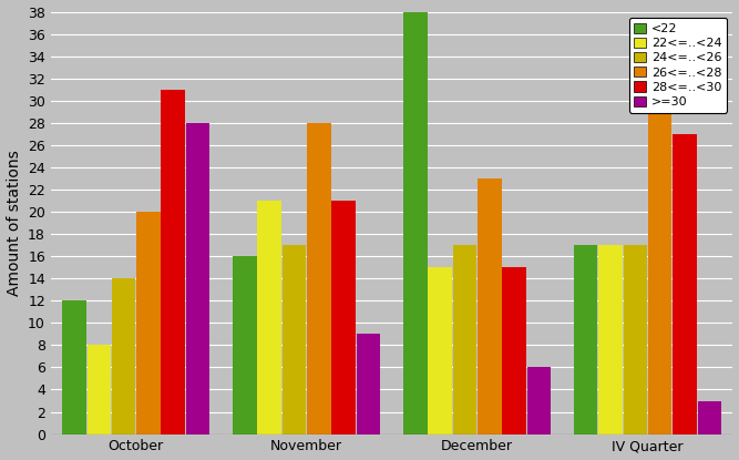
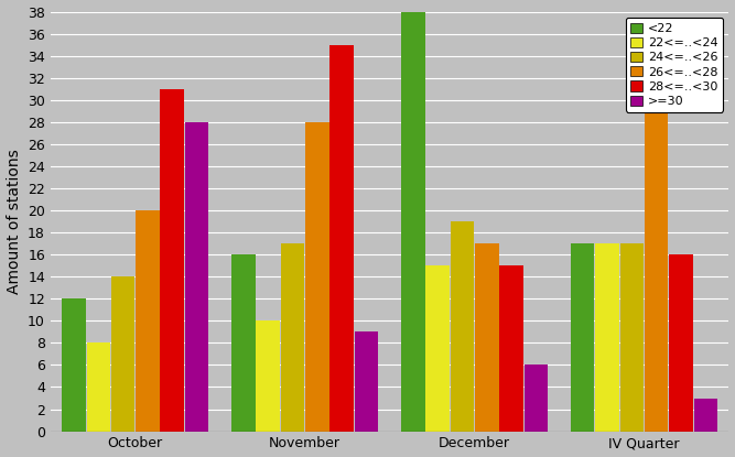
22<=..<24/November: 21 -> 10
28<=..<30/November: 21 -> 35
24<=..<26/December: 17 -> 19
26<=..<28/December: 23 -> 17
28<=..<30/IV Quarter: 27 -> 16
